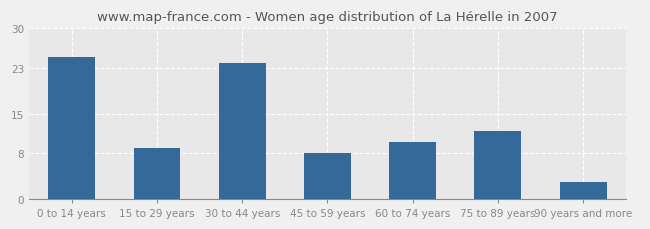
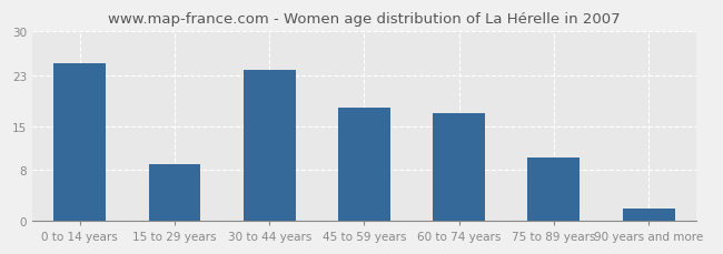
45 to 59 years: 8 -> 18
60 to 74 years: 10 -> 17
75 to 89 years: 12 -> 10
90 years and more: 3 -> 2
